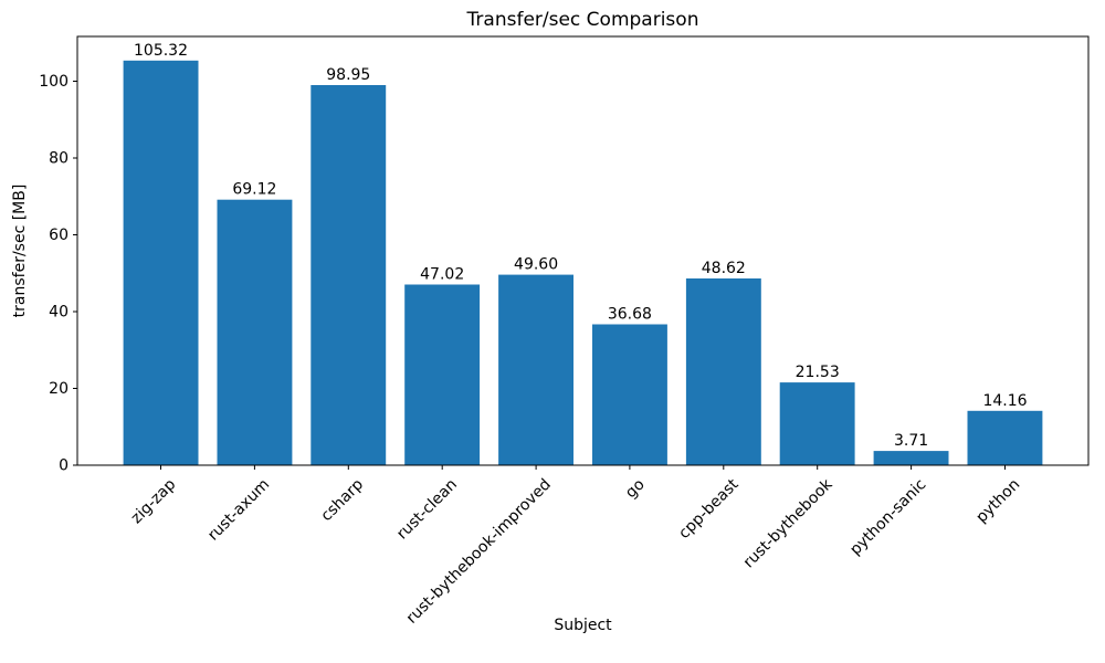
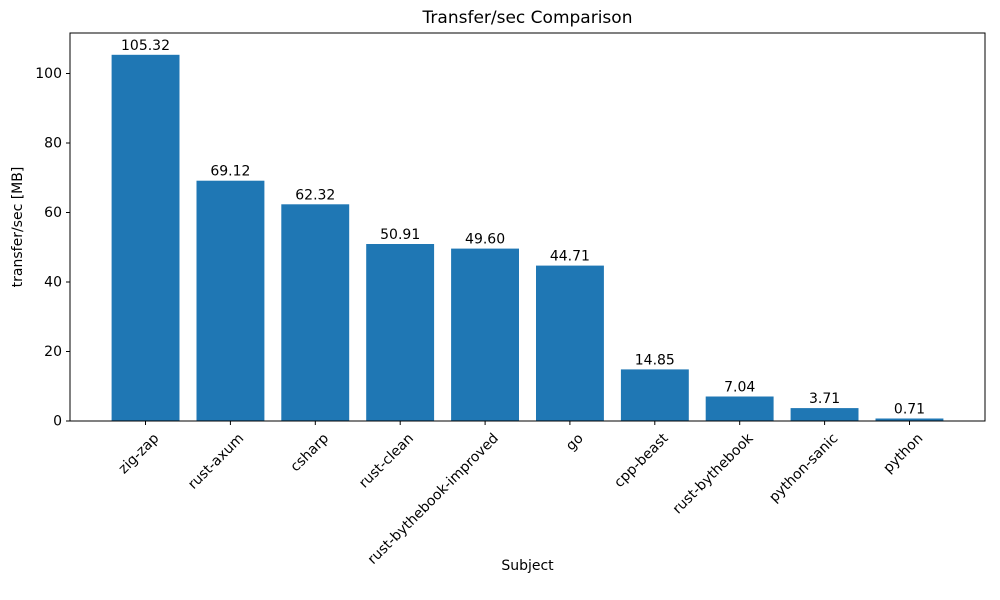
csharp: 98.95 -> 62.32
rust-clean: 47.02 -> 50.91
go: 36.68 -> 44.71
cpp-beast: 48.62 -> 14.85
rust-bythebook: 21.53 -> 7.04
python: 14.16 -> 0.71
